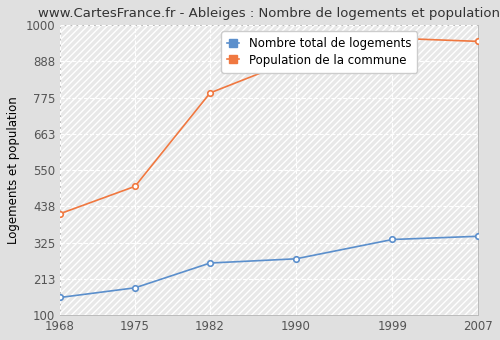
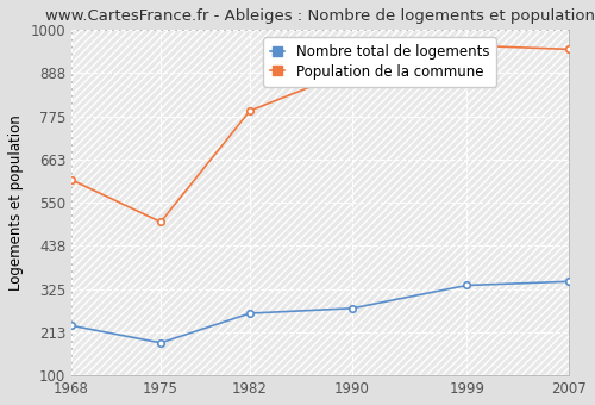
Nombre total de logements/1968: 155 -> 230
Population de la commune/1968: 415 -> 610
